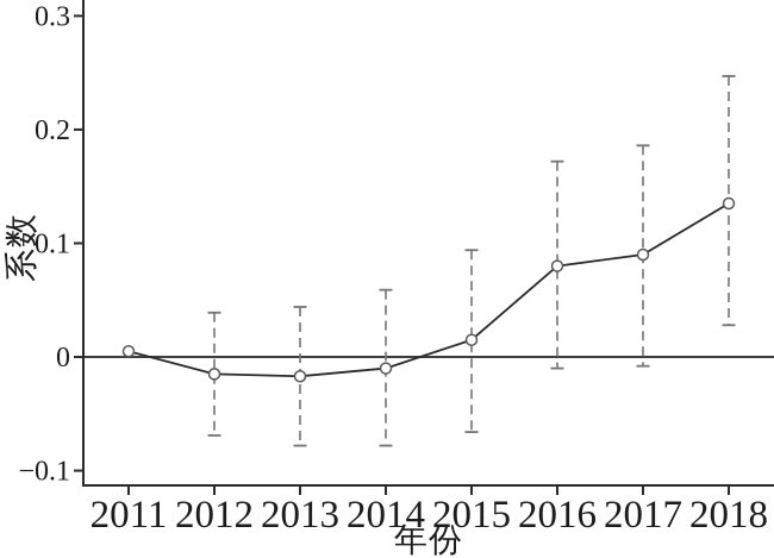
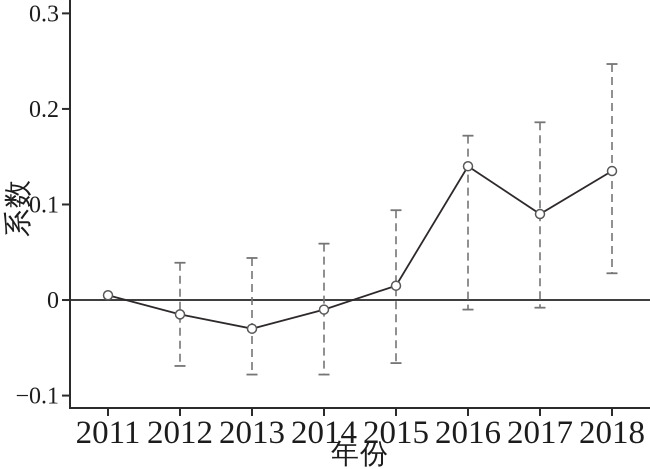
2013: -0.02 -> -0.03
2016: 0.08 -> 0.14
